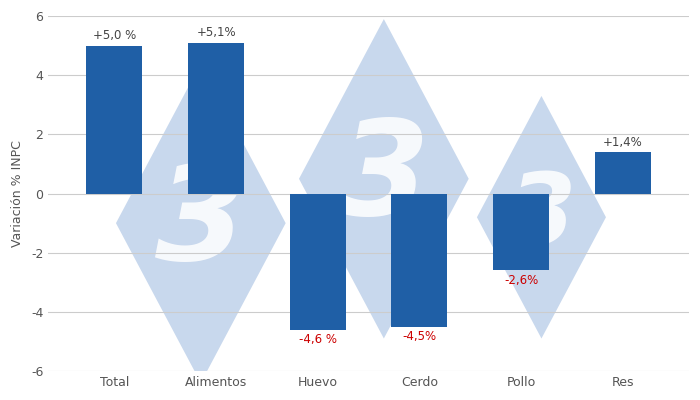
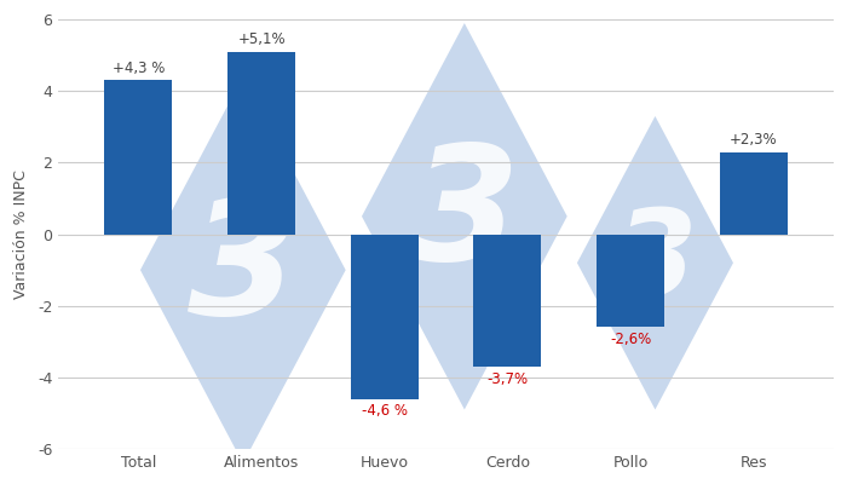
Total: +5,0 -> +4,3
Cerdo: -4,5% -> -3,7%
Res: +1,4% -> +2,3%
